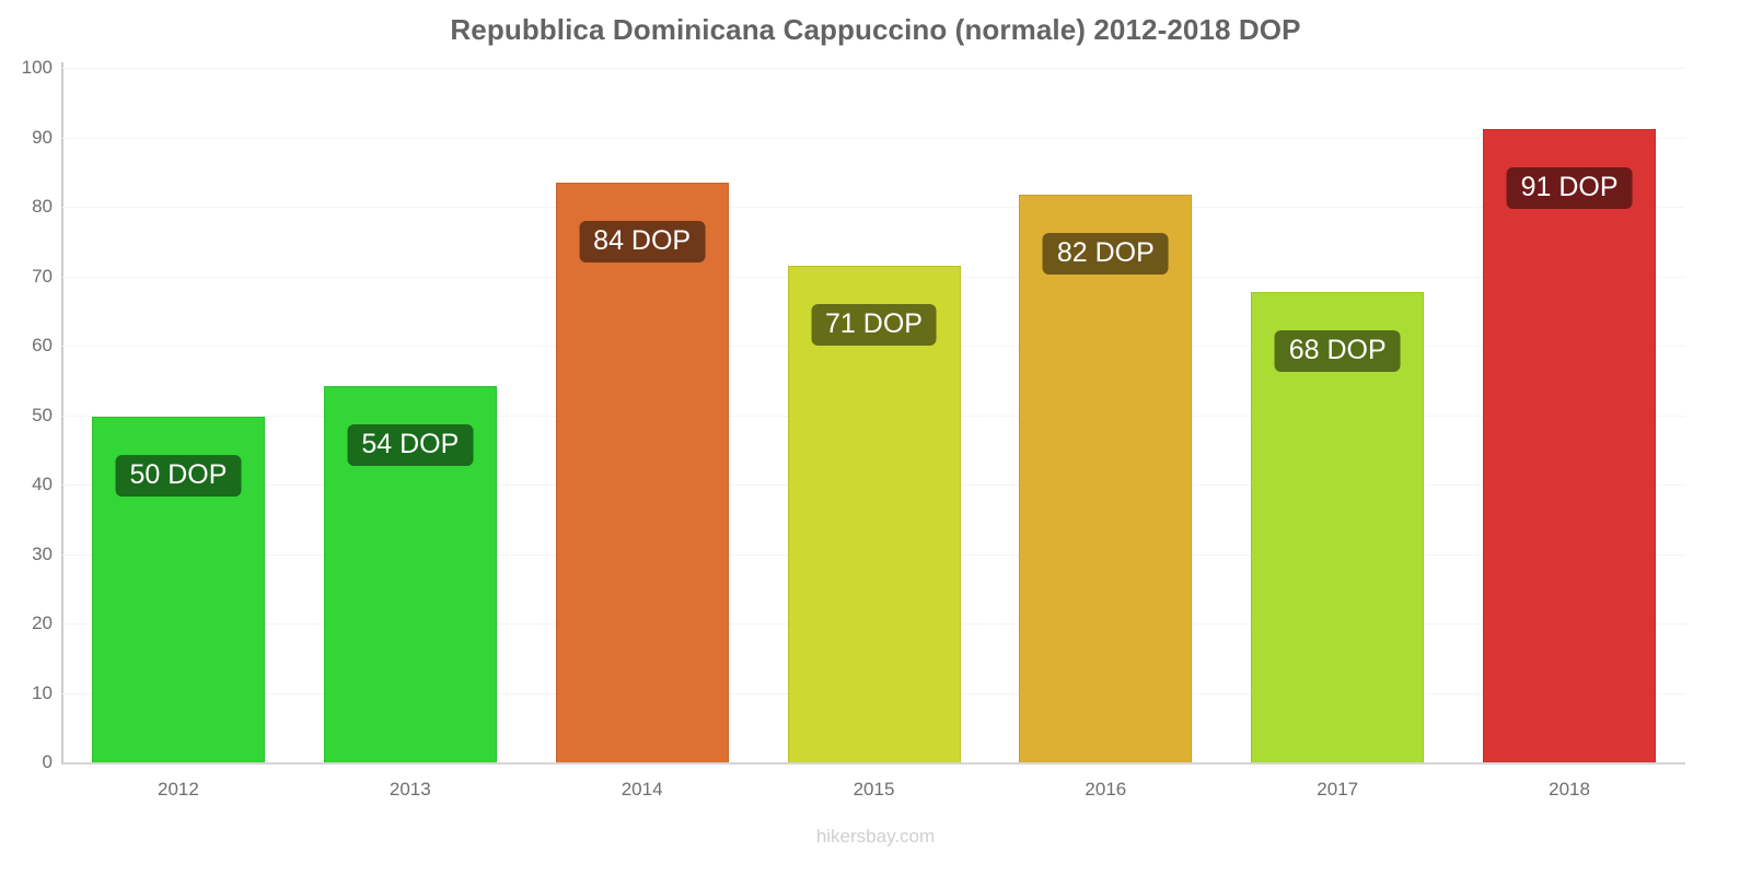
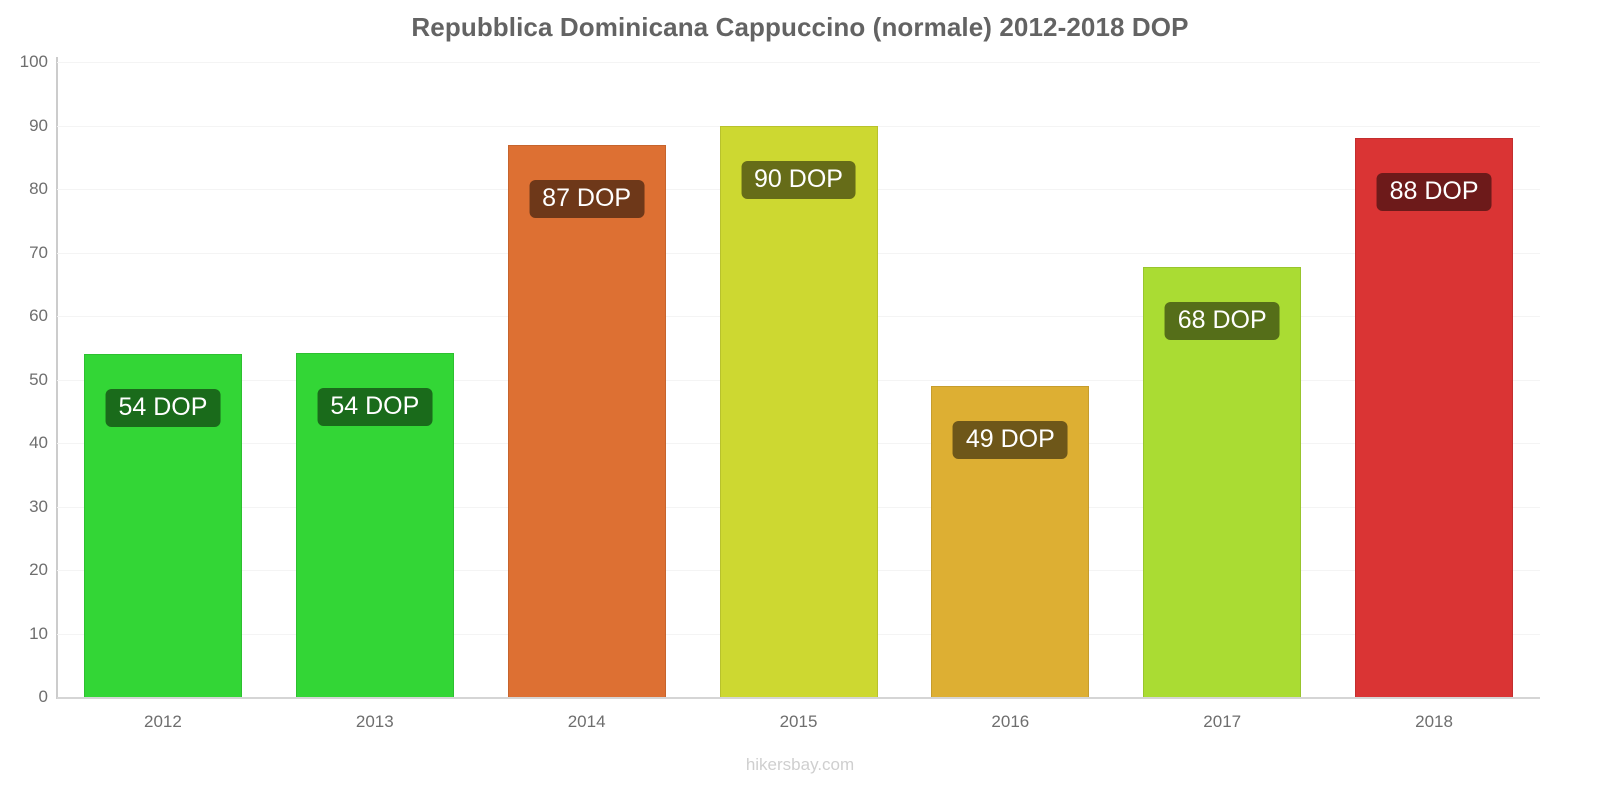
2012: 50 -> 54
2014: 84 -> 87
2015: 71 -> 90
2016: 82 -> 49
2018: 91 -> 88
